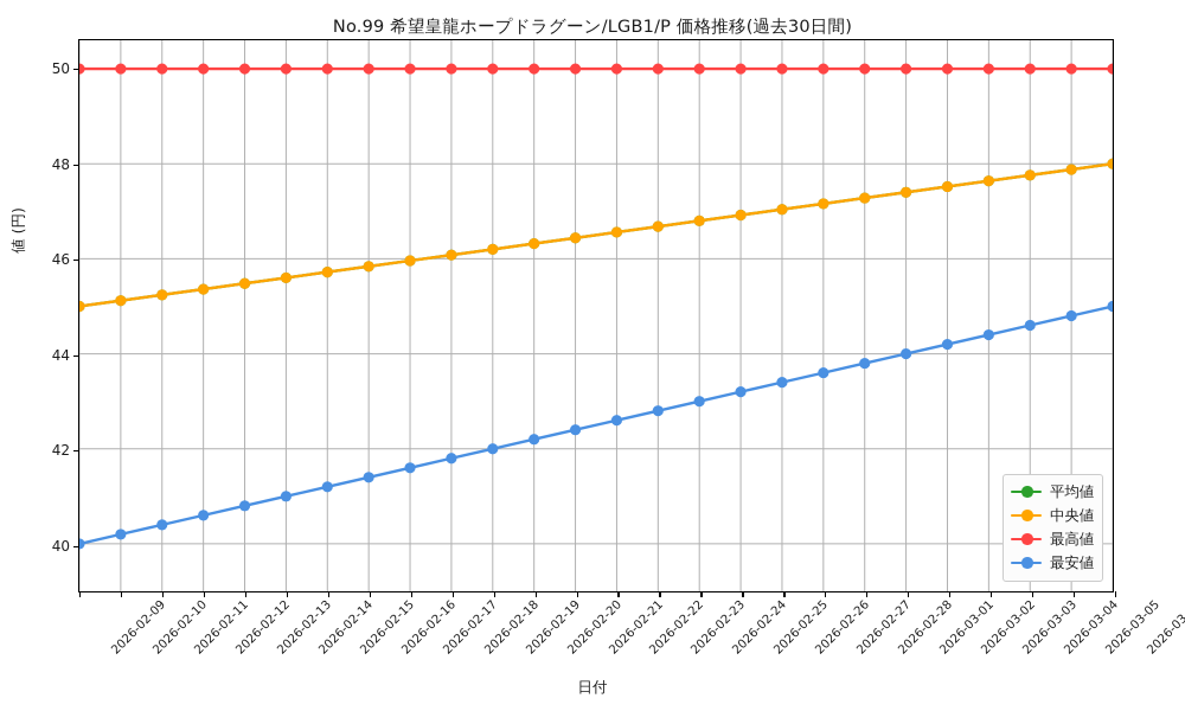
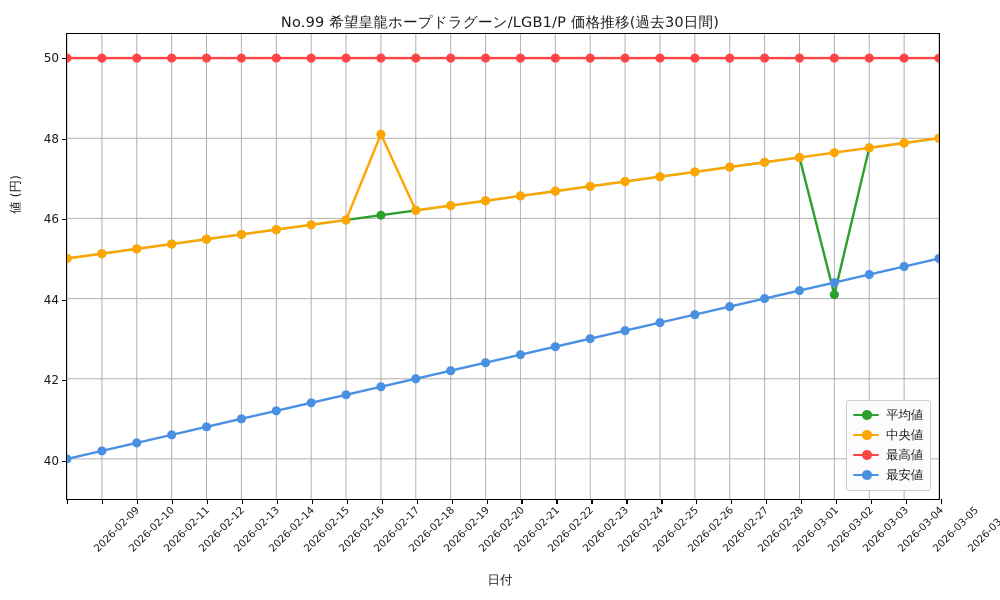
中央値/2026-02-18: 46.1 -> 48.1
平均値/2026-03-03: 47.6 -> 44.1
